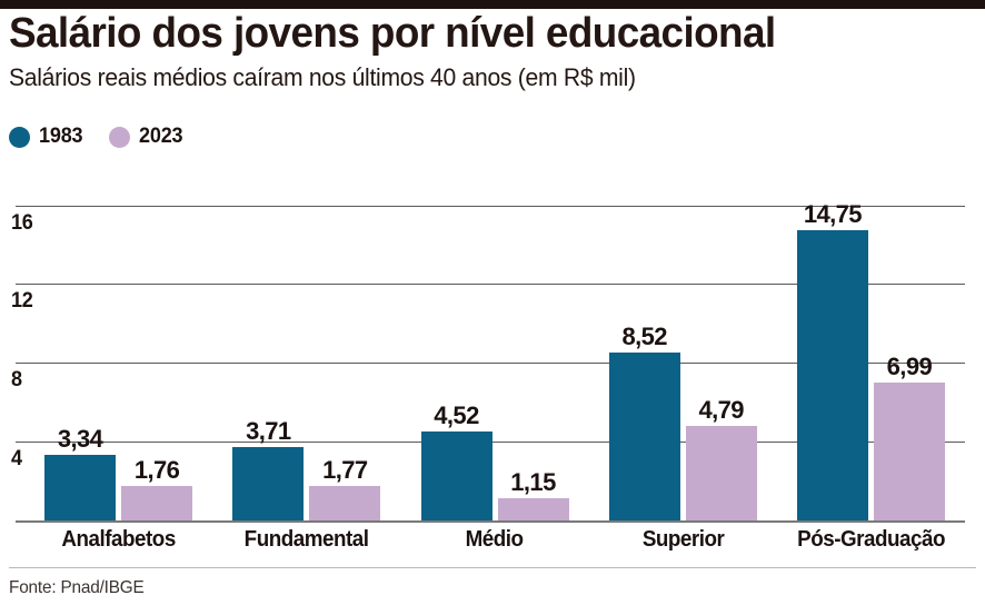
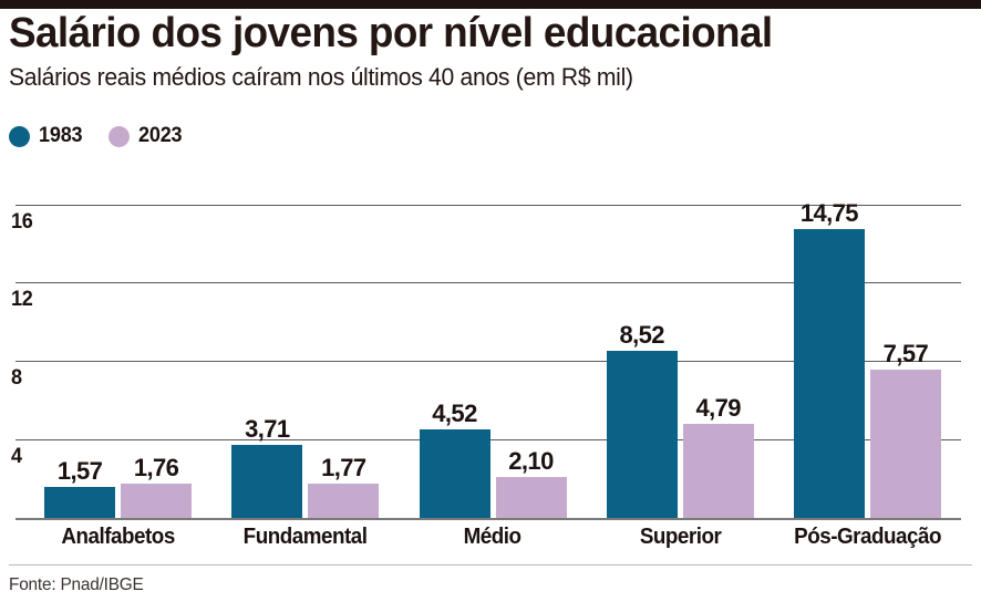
1983/Analfabetos: 3,34 -> 1,57
2023/Médio: 1,15 -> 2,10
2023/Pós-Graduação: 6,99 -> 7,57
